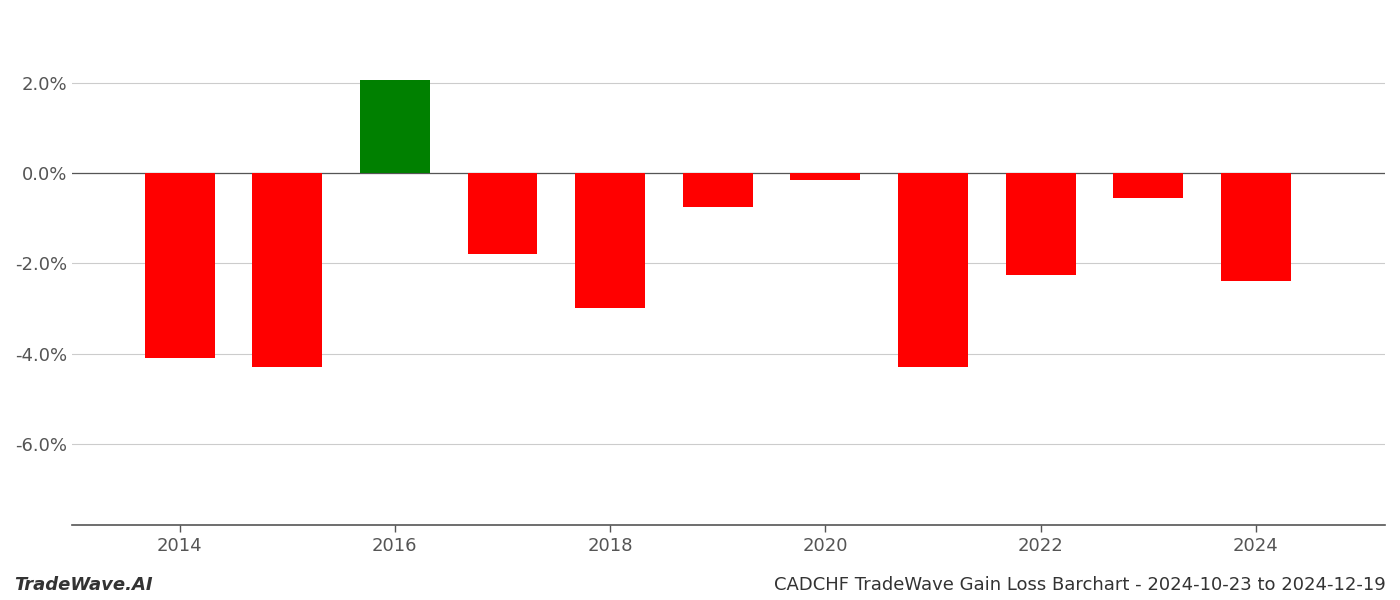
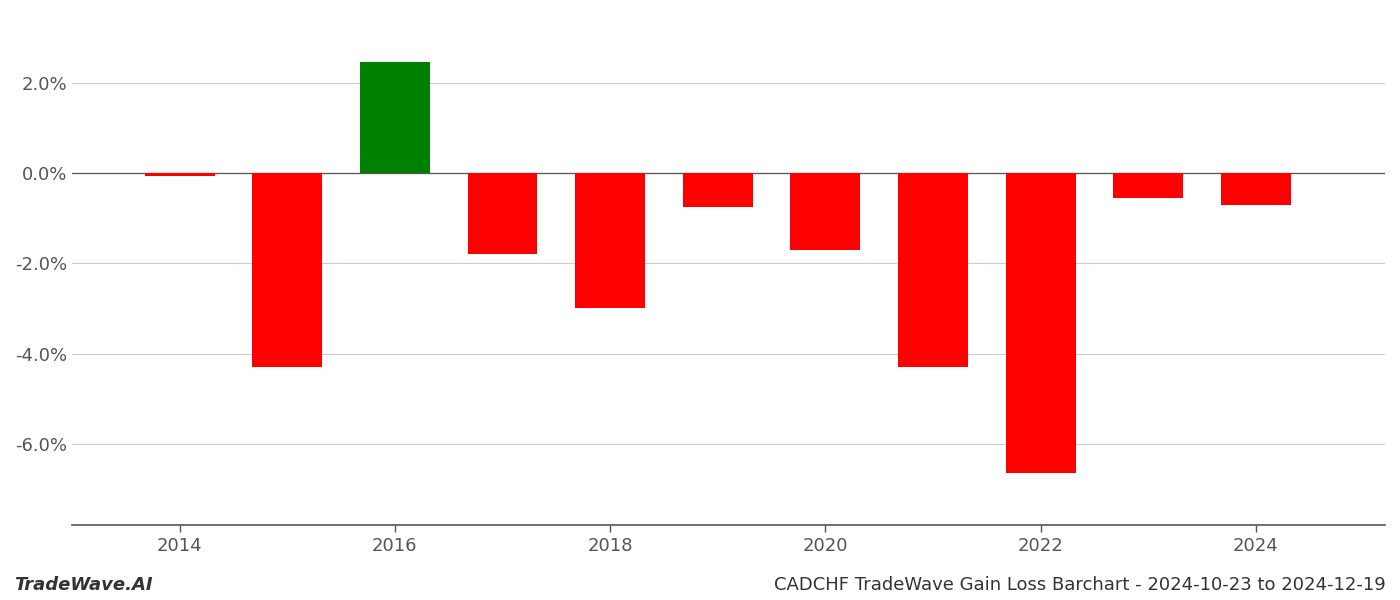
2014: -4.10% -> -0.07%
2016: 2.05% -> 2.45%
2020: -0.15% -> -1.70%
2022: -2.25% -> -6.65%
2024: -2.40% -> -0.70%
